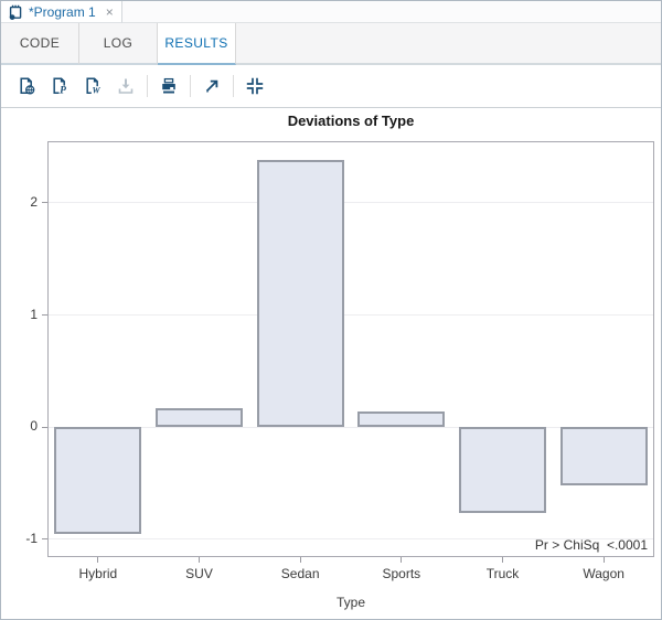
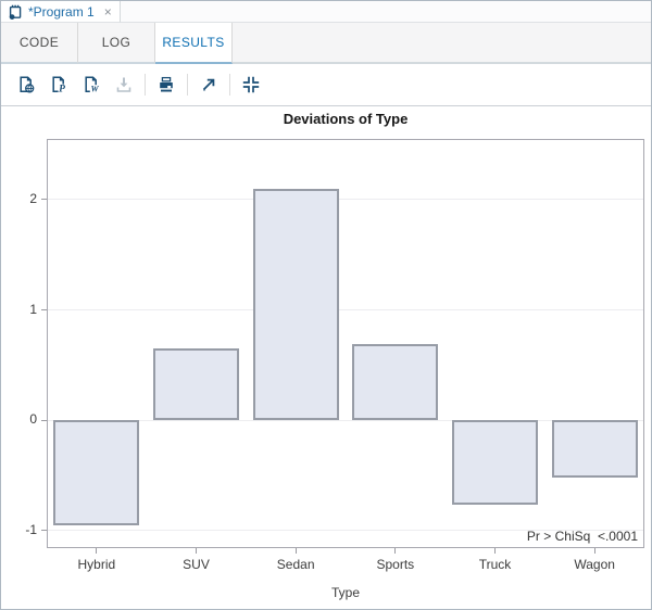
SUV: 0.17 -> 0.65
Sedan: 2.38 -> 2.10
Sports: 0.14 -> 0.69
